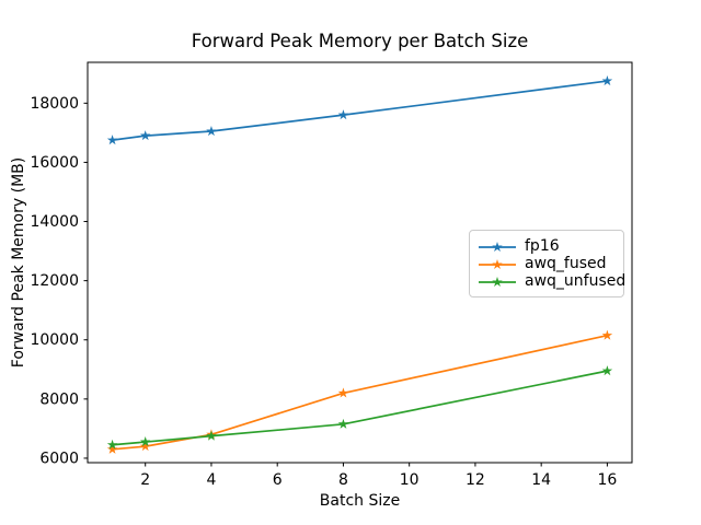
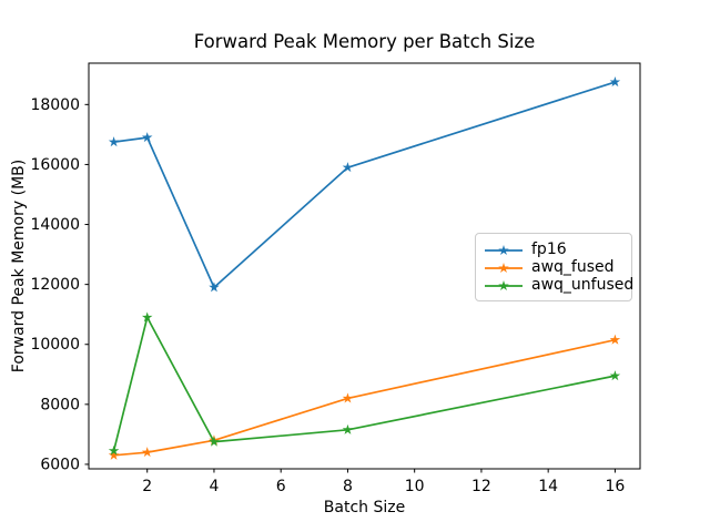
awq_unfused/2: 6600 -> 10900
fp16/4: 17000 -> 11900
fp16/8: 17600 -> 15900
